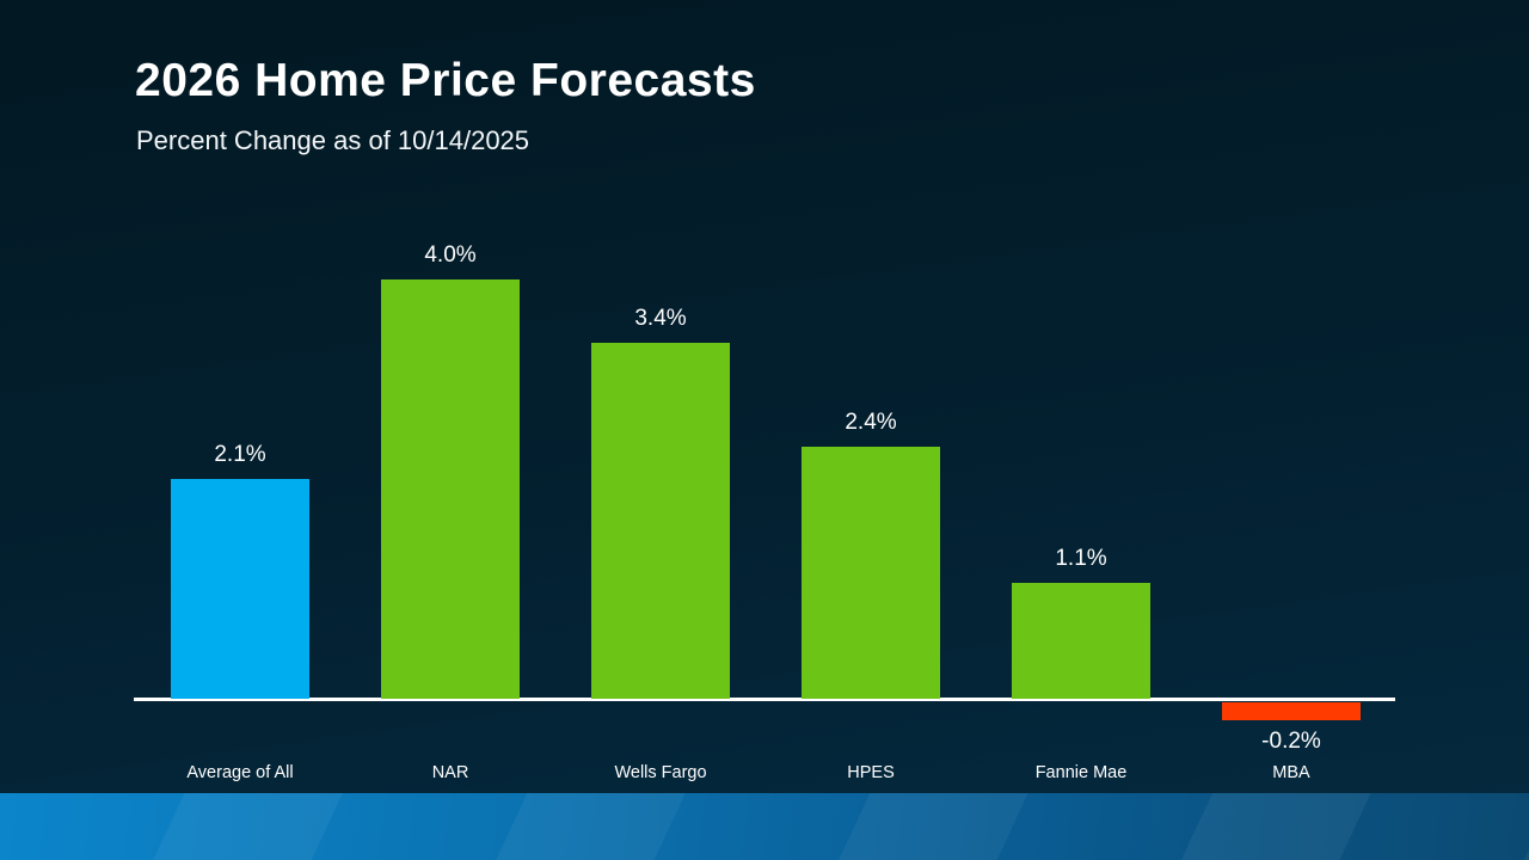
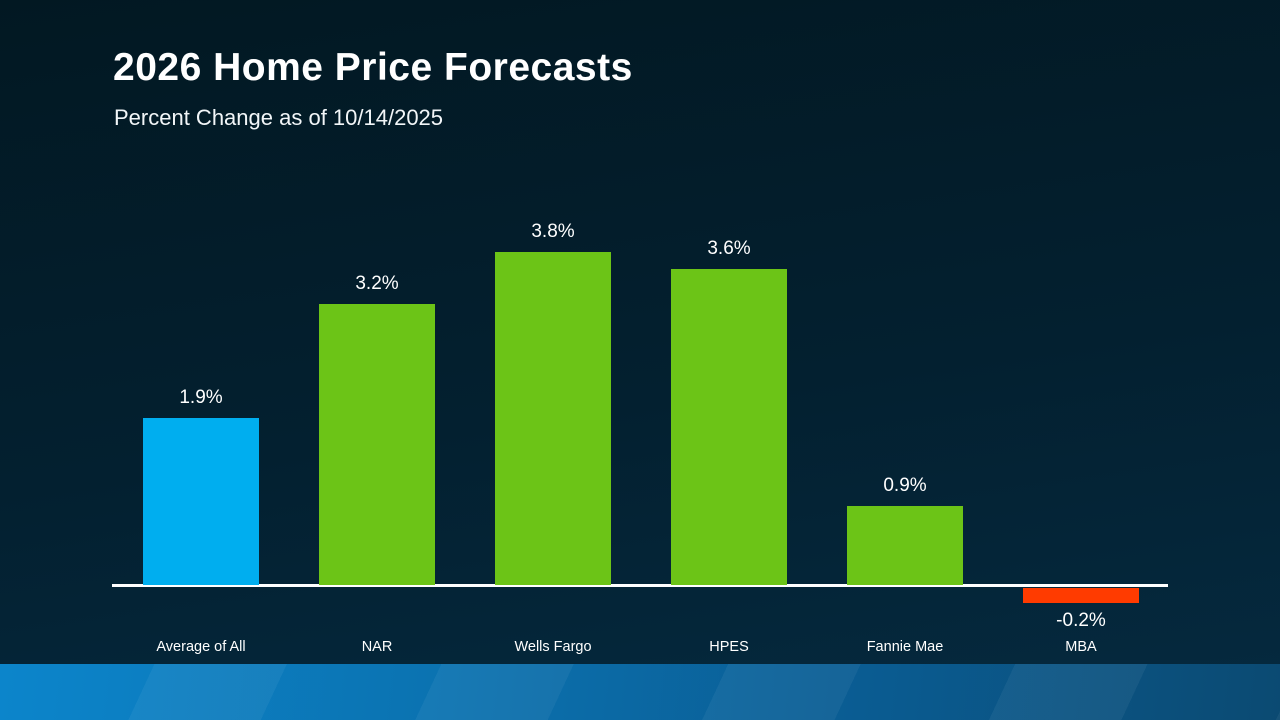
Average of All: 2.1% -> 1.9%
NAR: 4.0% -> 3.2%
Wells Fargo: 3.4% -> 3.8%
HPES: 2.4% -> 3.6%
Fannie Mae: 1.1% -> 0.9%
